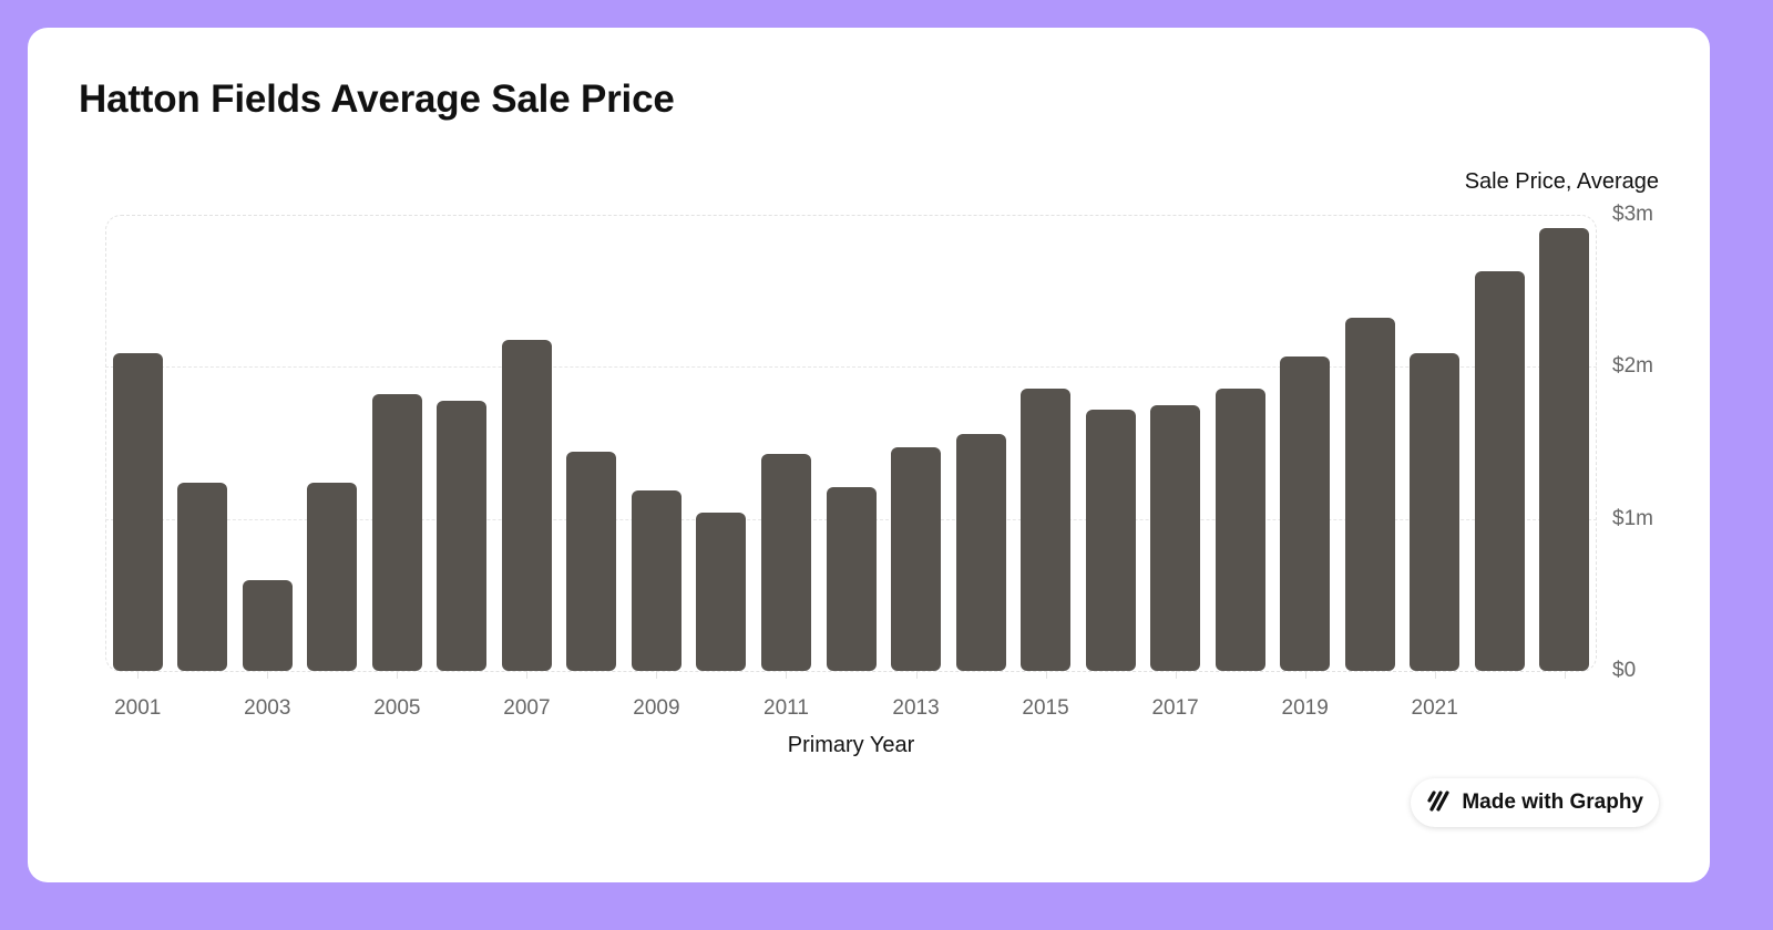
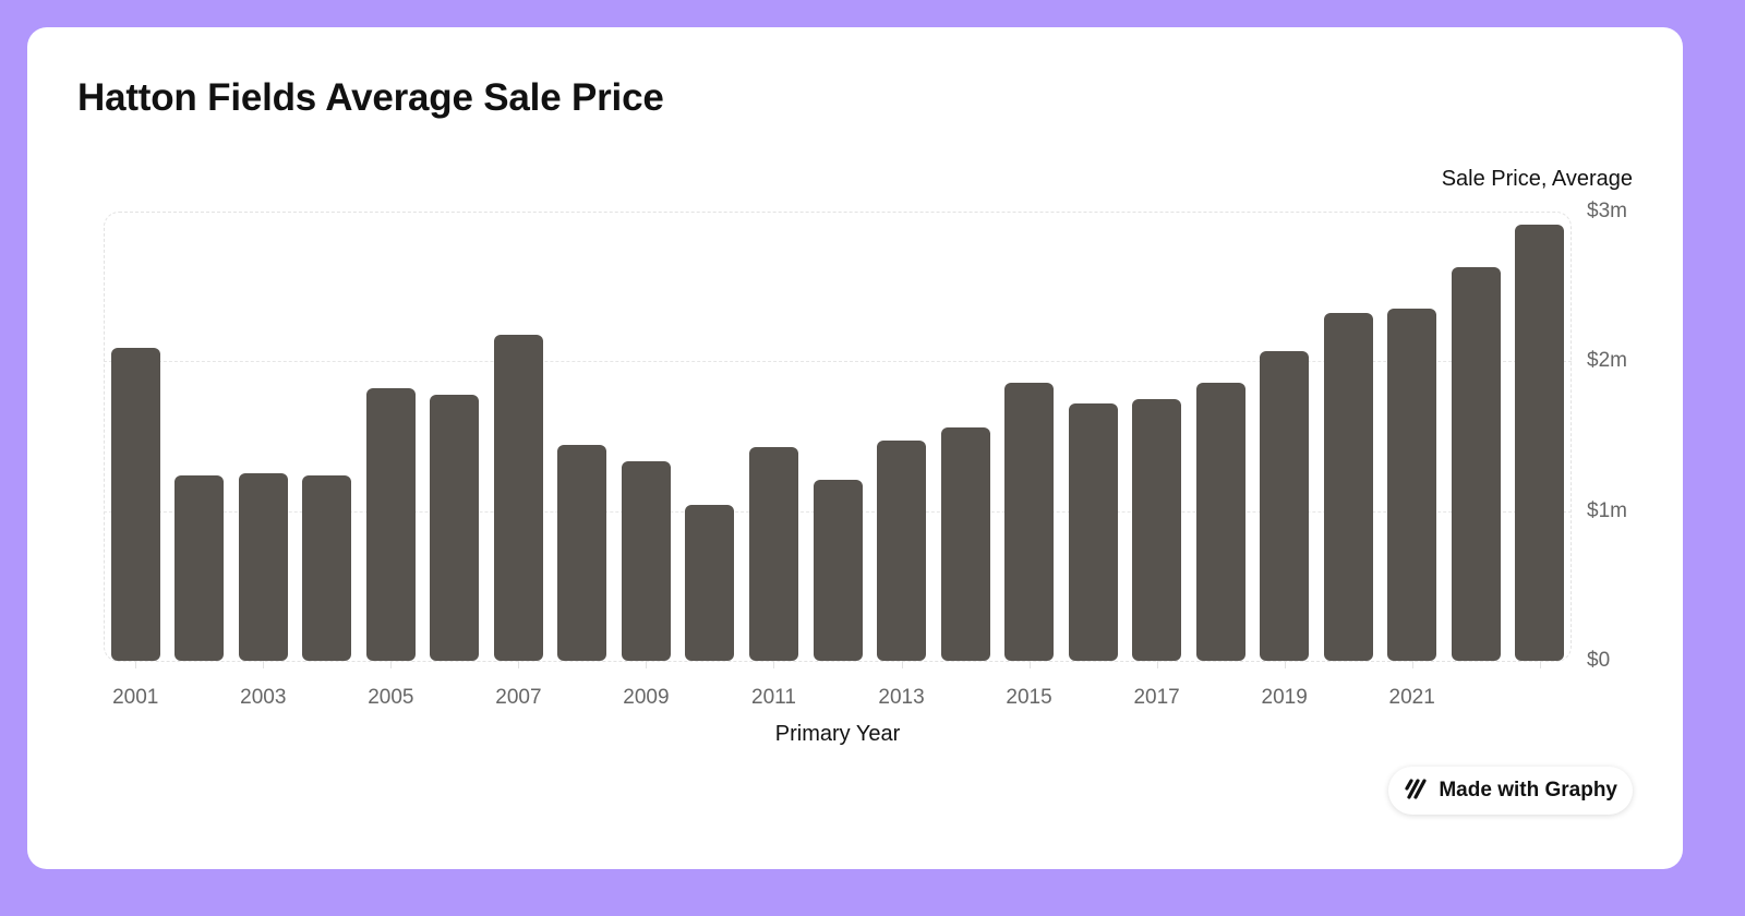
2003: $0.60m -> $1.25m
2009: $1.19m -> $1.33m
2021: $2.09m -> $2.35m
